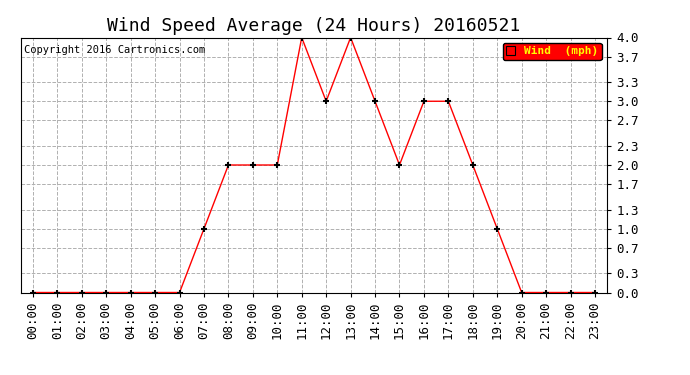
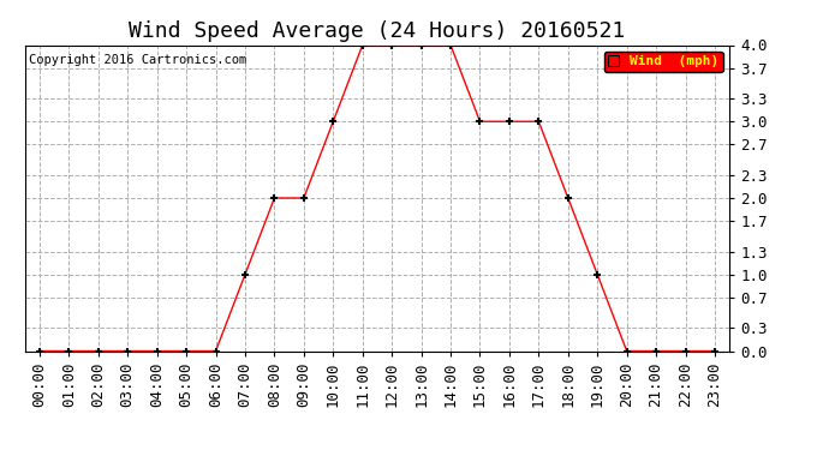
10:00: 2 -> 3
12:00: 3 -> 4
14:00: 3 -> 4
15:00: 2 -> 3
